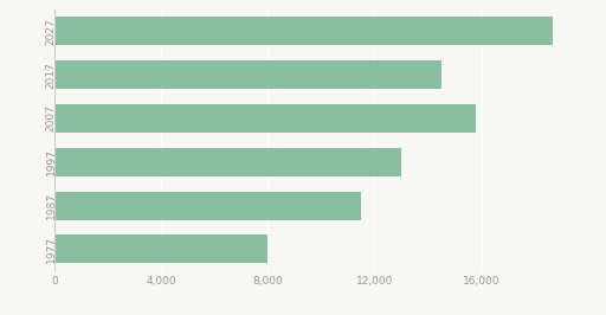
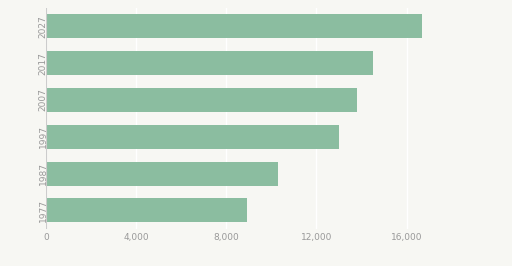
2027: 18,700 -> 16,700
2007: 15,800 -> 13,800
1987: 11,500 -> 10,300
1977: 8,000 -> 8,900
